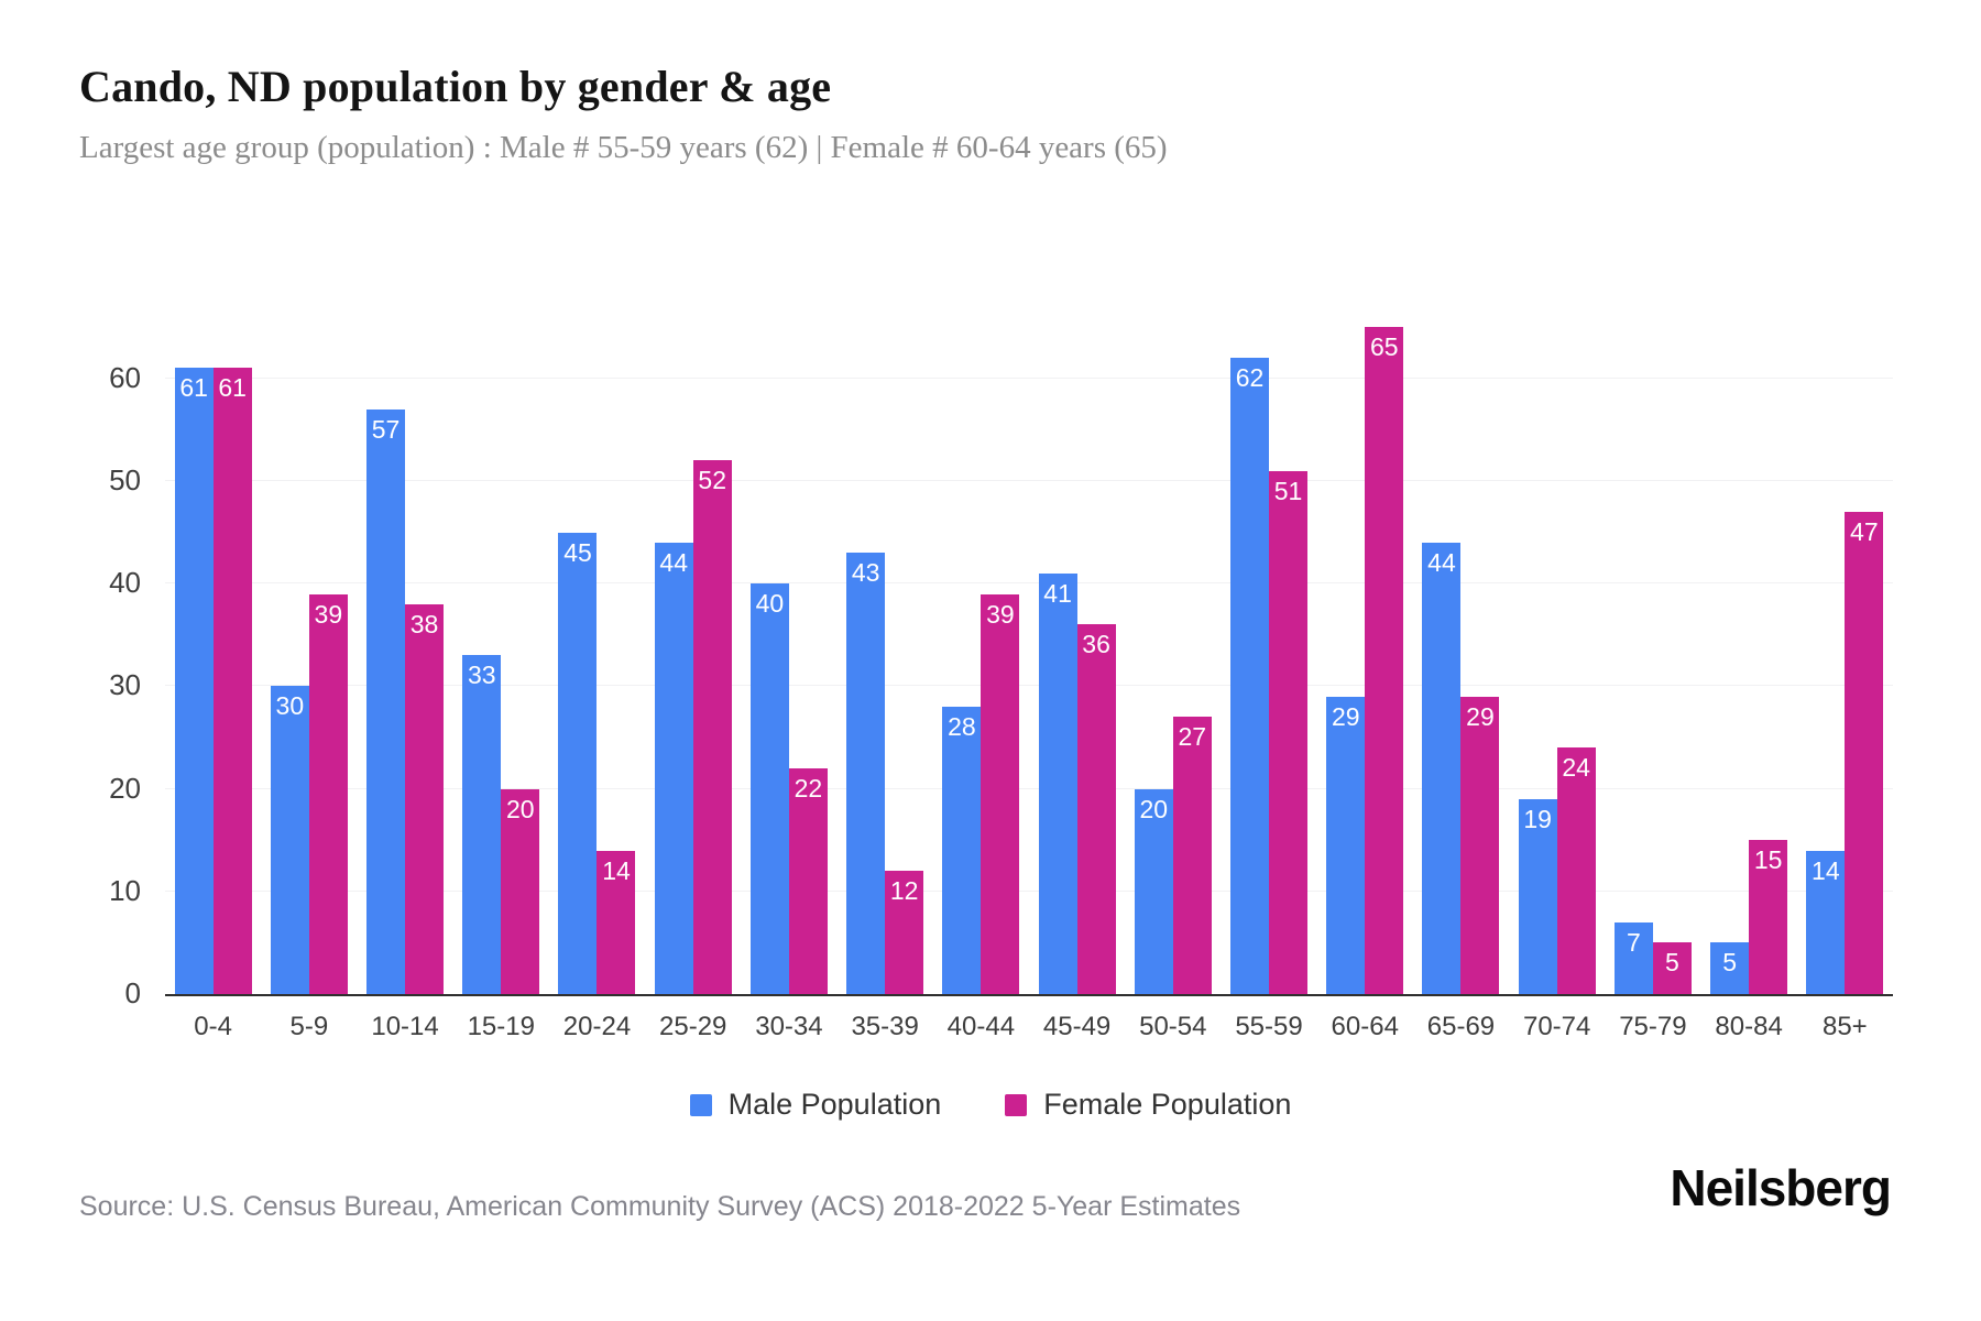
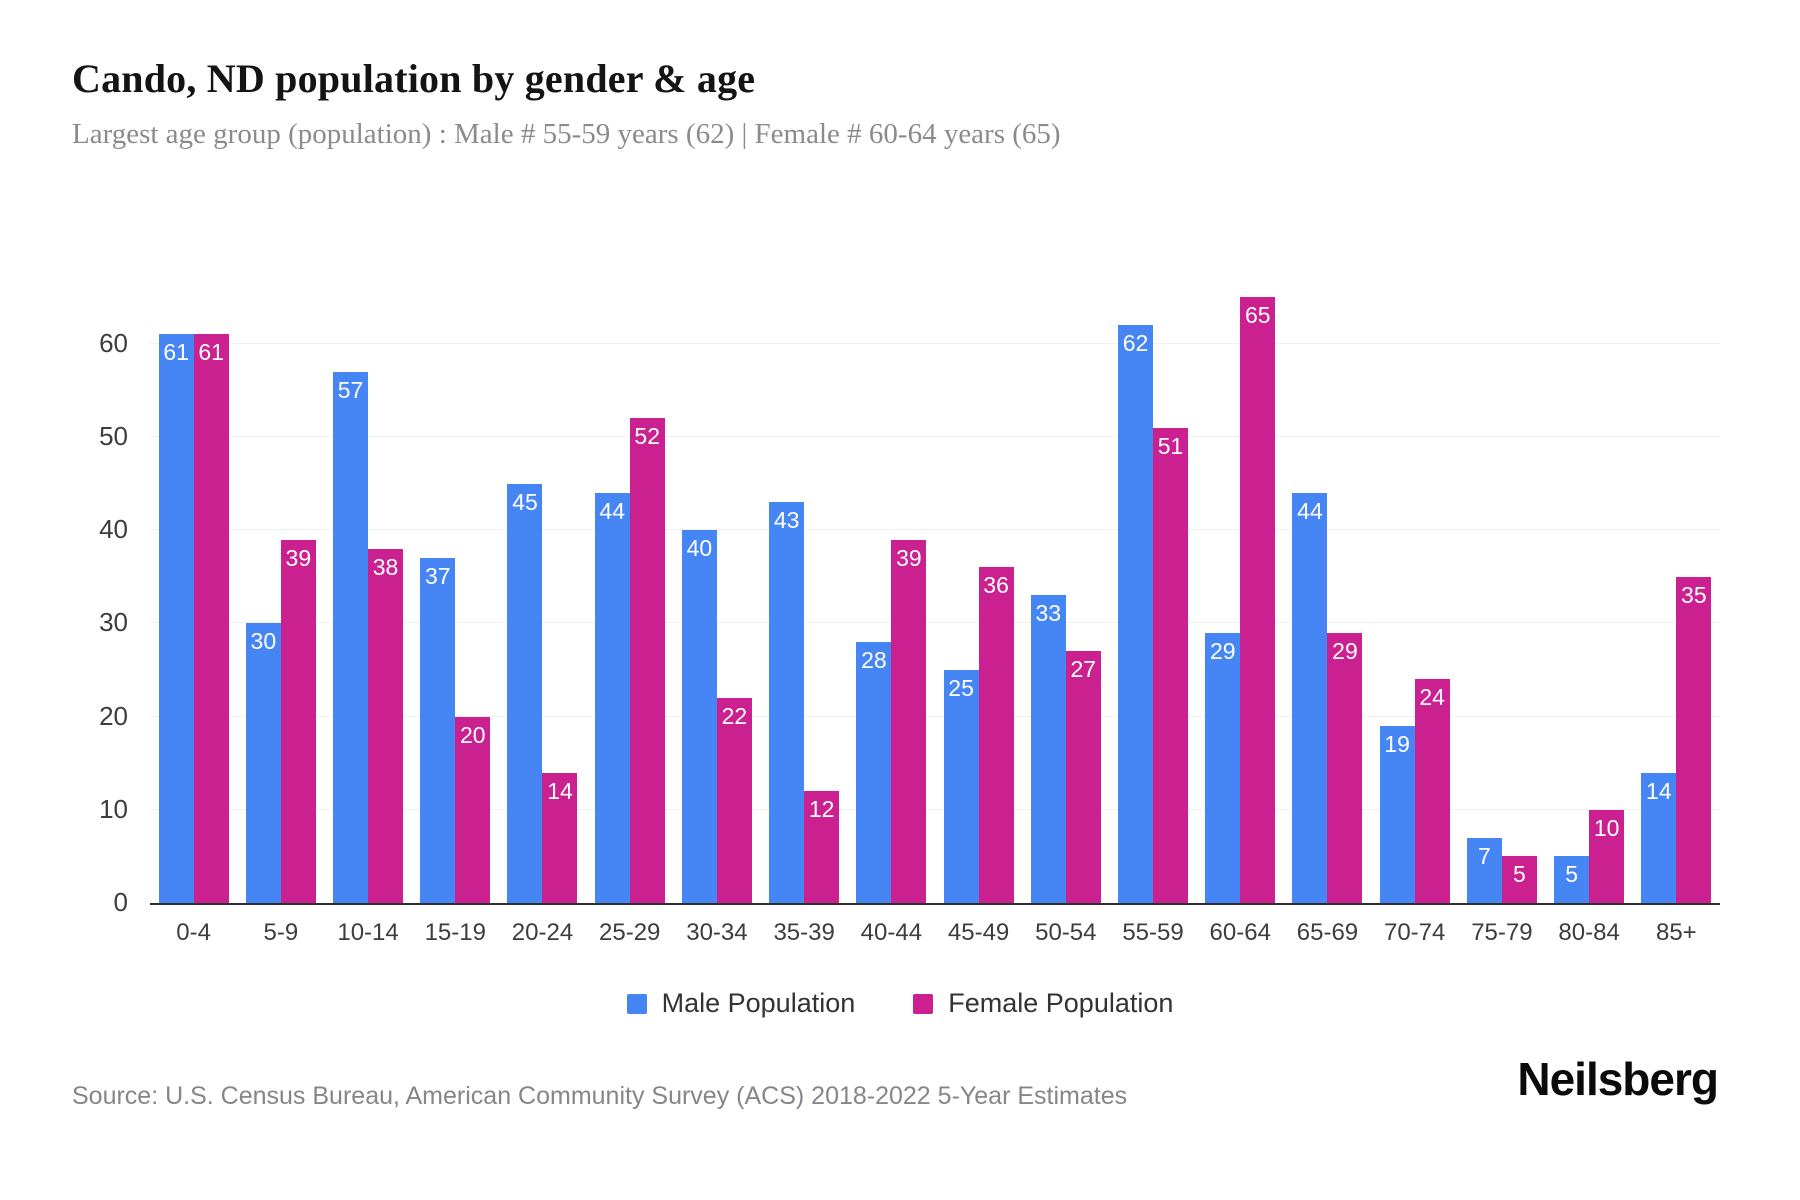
Male Population/15-19: 33 -> 37
Male Population/45-49: 41 -> 25
Male Population/50-54: 20 -> 33
Female Population/80-84: 15 -> 10
Female Population/85+: 47 -> 35
